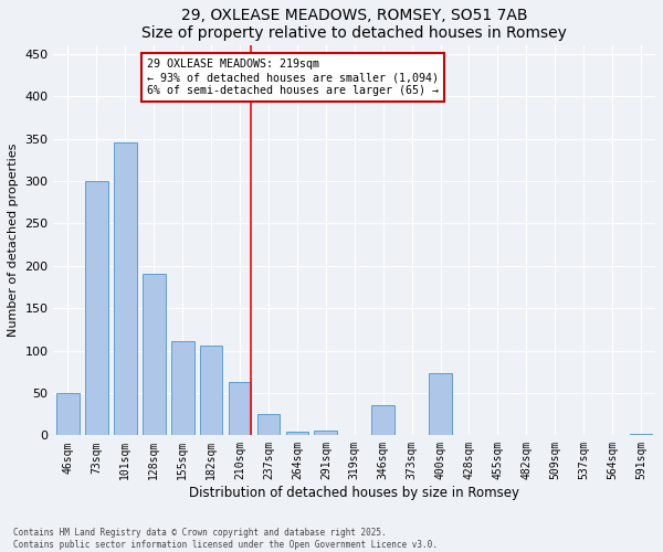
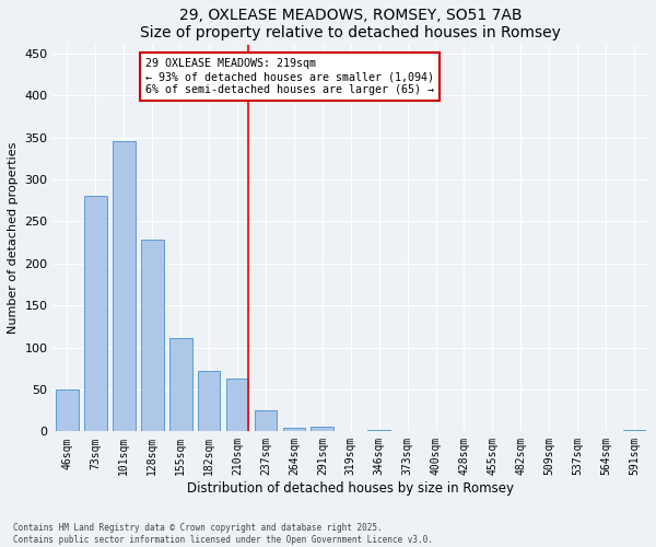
73sqm: 300 -> 280
128sqm: 190 -> 228
182sqm: 106 -> 72
346sqm: 36 -> 2
400sqm: 74 -> 1
